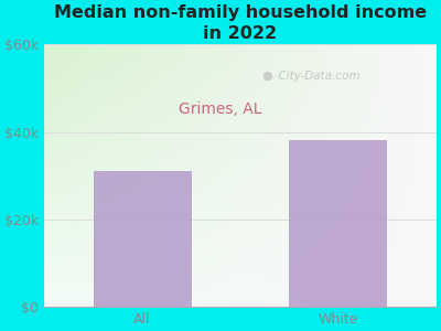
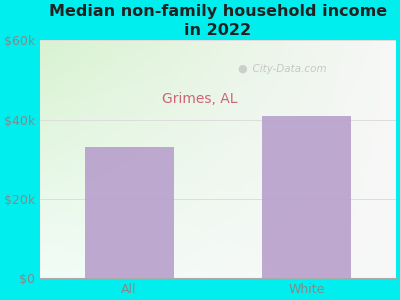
All: $31k -> $33k
White: $38k -> $41k
